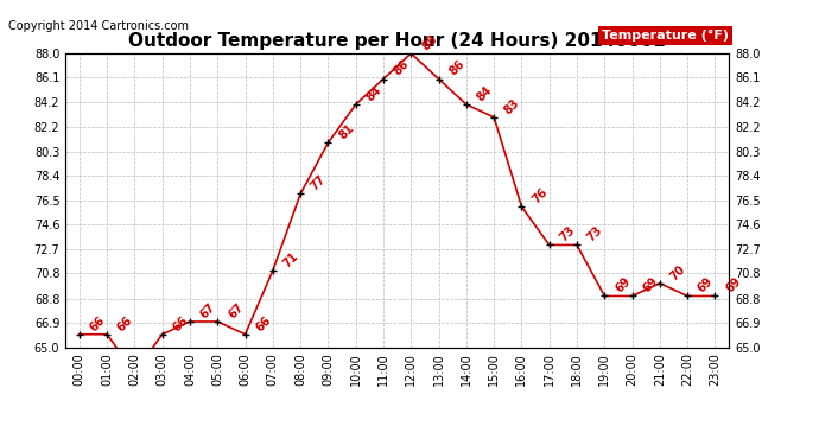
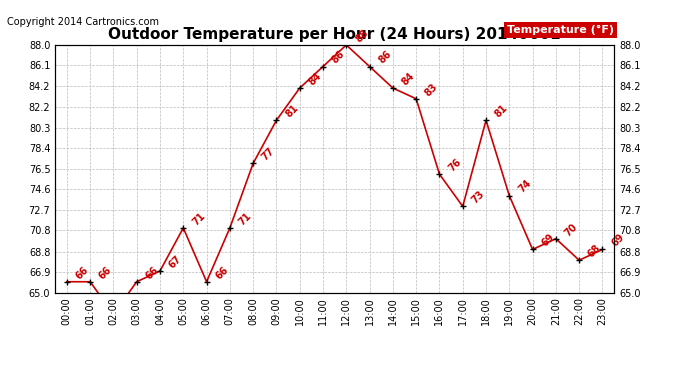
05:00: 67 -> 71
18:00: 73 -> 81
19:00: 69 -> 74
22:00: 69 -> 68
